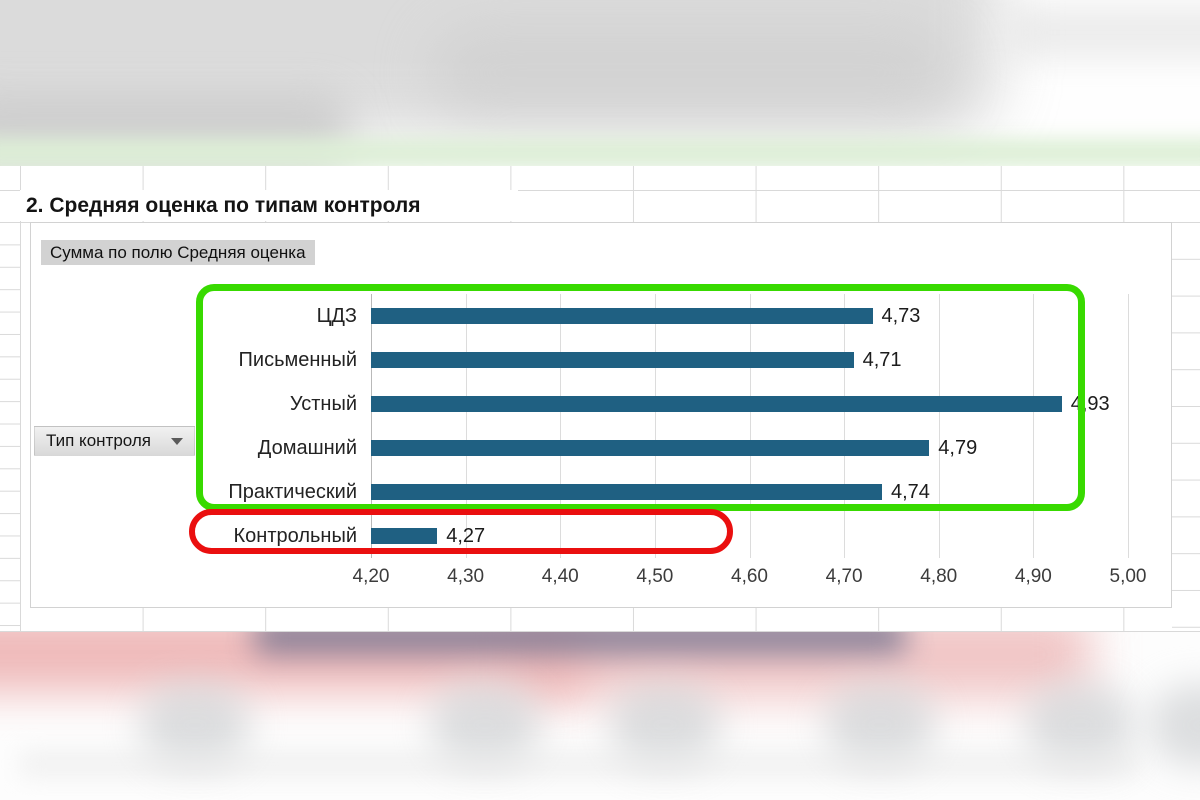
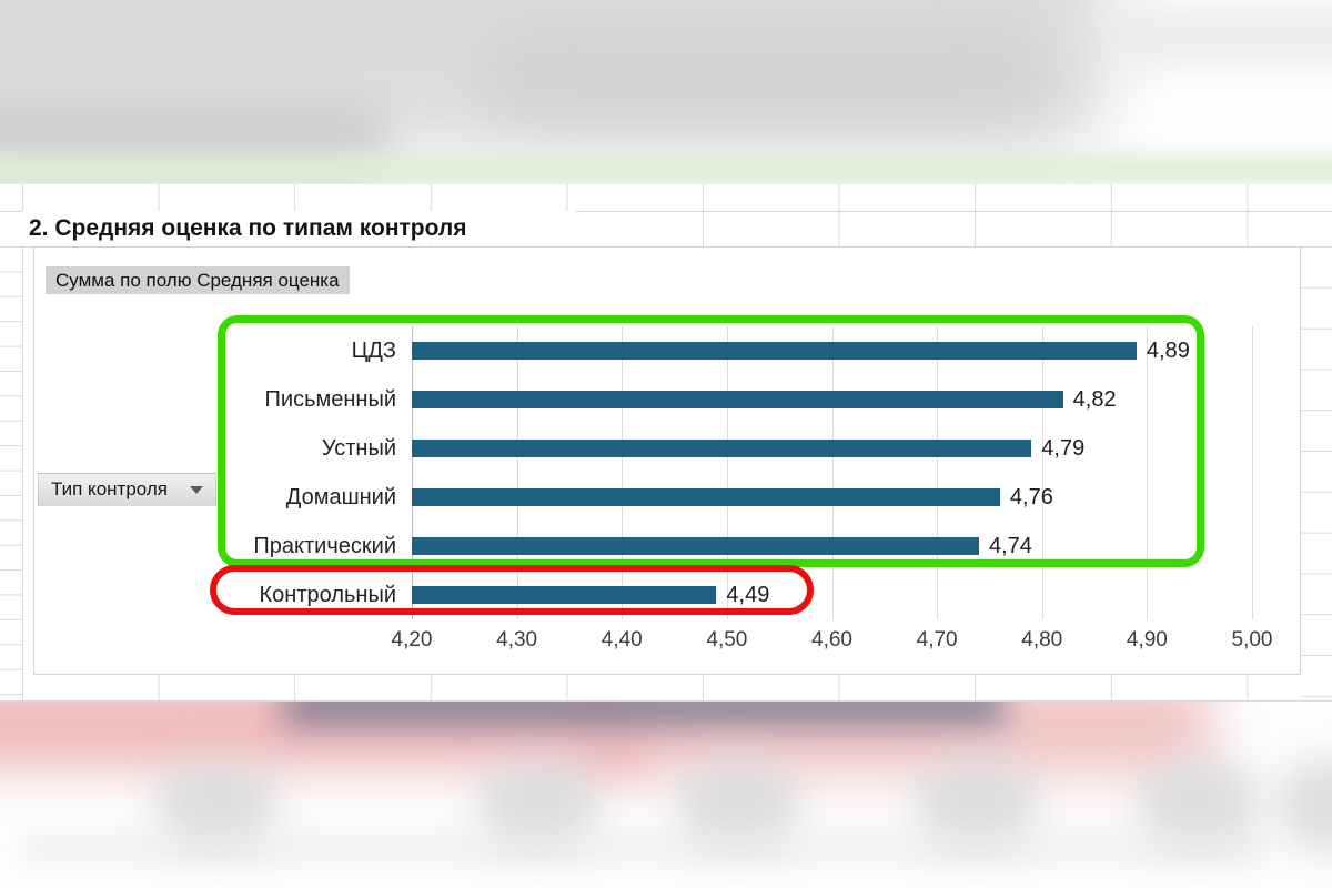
ЦДЗ: 4,73 -> 4,89
Письменный: 4,71 -> 4,82
Устный: 4,93 -> 4,79
Домашний: 4,79 -> 4,76
Контрольный: 4,27 -> 4,49
